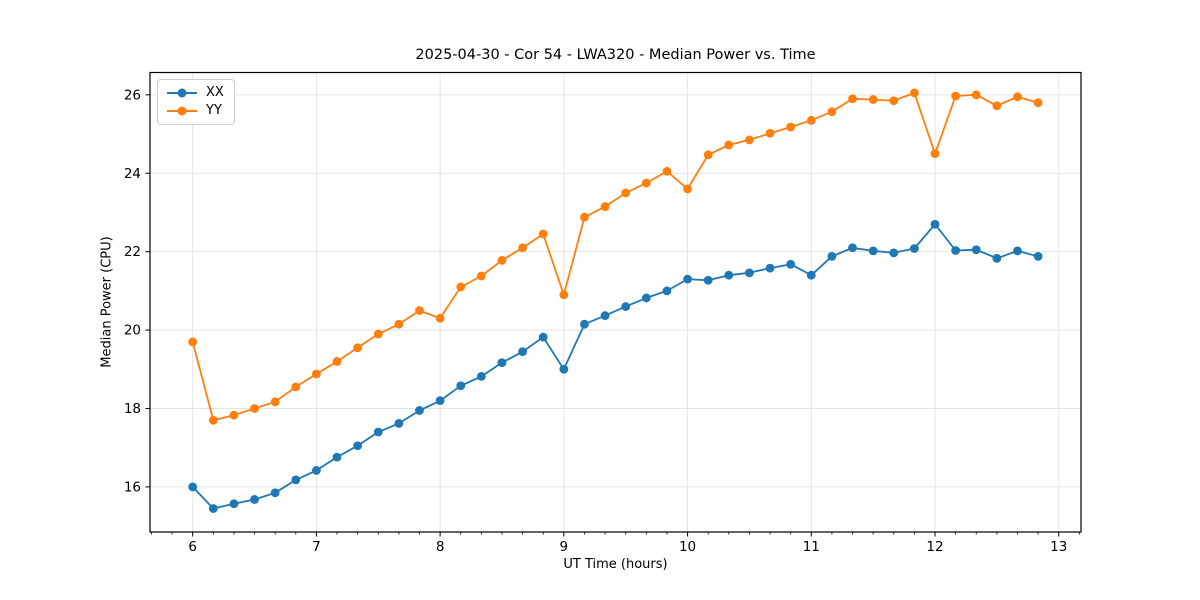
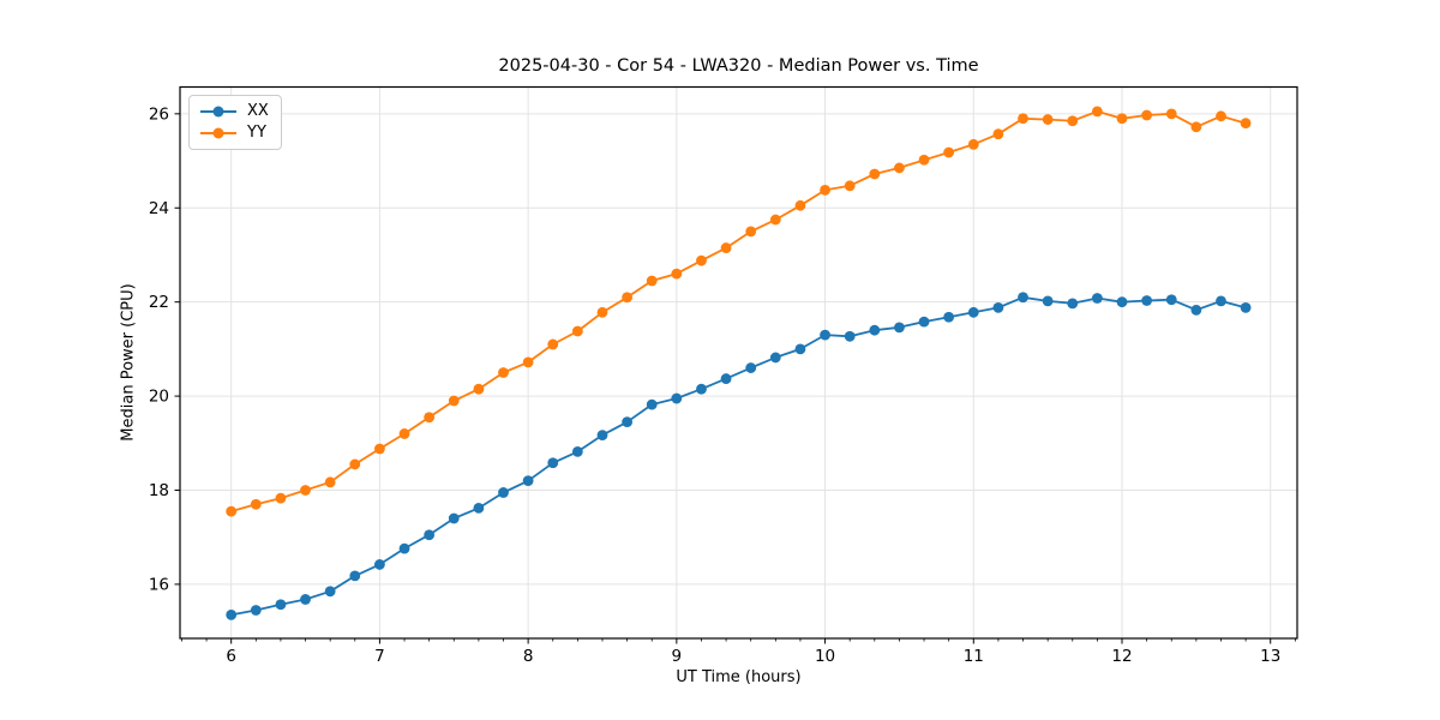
XX/6: 16.0 -> 15.3
YY/6: 19.7 -> 17.6
YY/8: 20.3 -> 20.7
XX/9: 19.0 -> 19.9
YY/9: 20.9 -> 22.6
YY/10: 23.6 -> 24.4
XX/11: 21.4 -> 21.8
XX/12: 22.7 -> 22.0
YY/12: 24.5 -> 25.9
